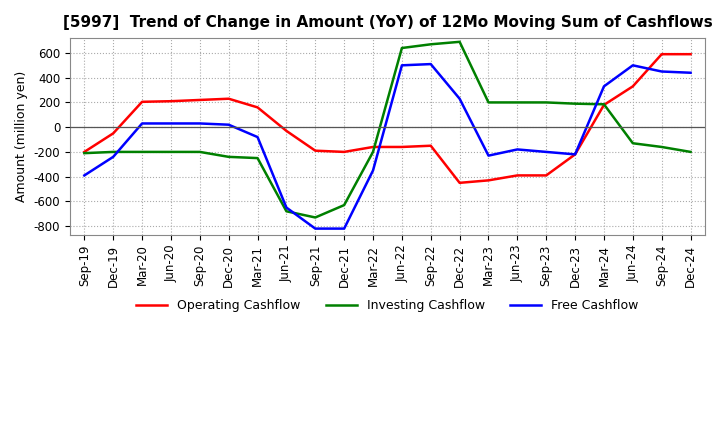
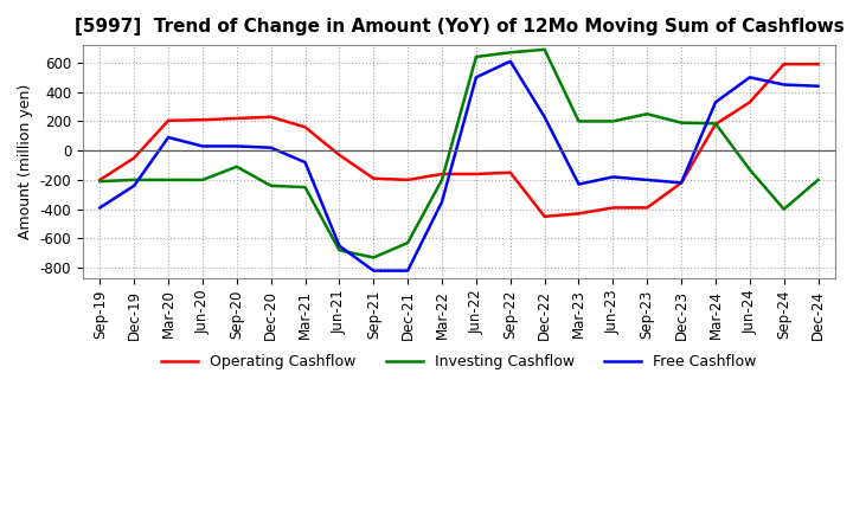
Free Cashflow/Mar-20: 30 -> 90
Investing Cashflow/Sep-20: -200 -> -110
Free Cashflow/Sep-22: 510 -> 610
Investing Cashflow/Sep-23: 200 -> 250
Investing Cashflow/Sep-24: -160 -> -400
